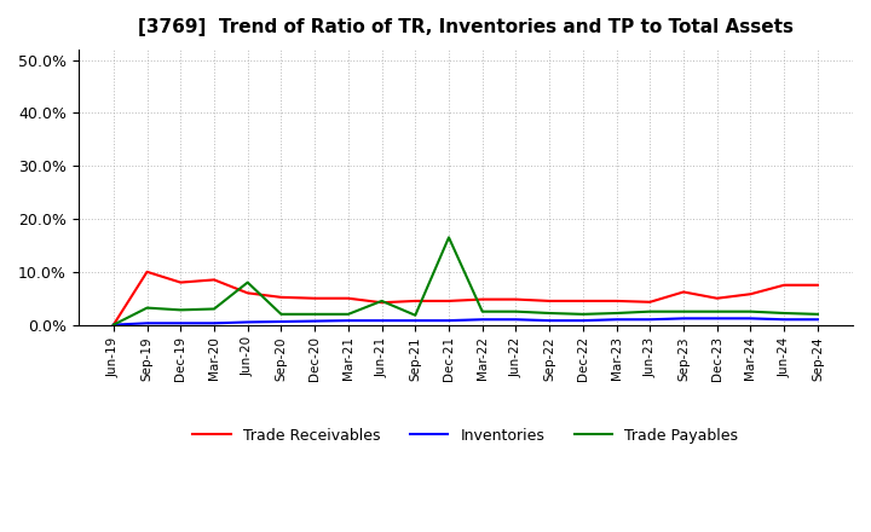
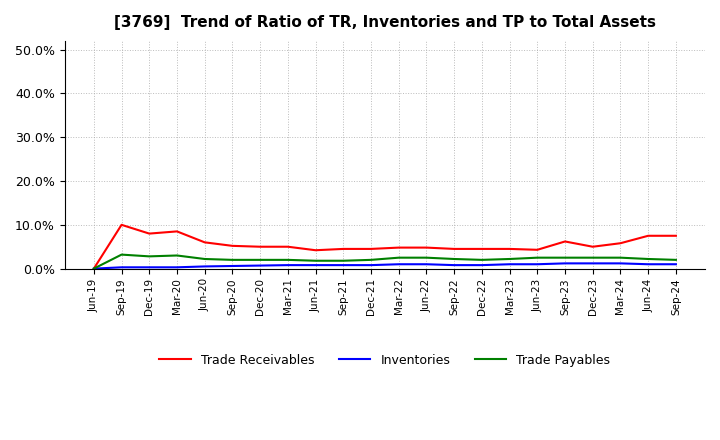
Trade Payables/Jun-20: 8.0% -> 2.2%
Trade Payables/Jun-21: 4.5% -> 1.8%
Trade Payables/Dec-21: 16.5% -> 2.0%
